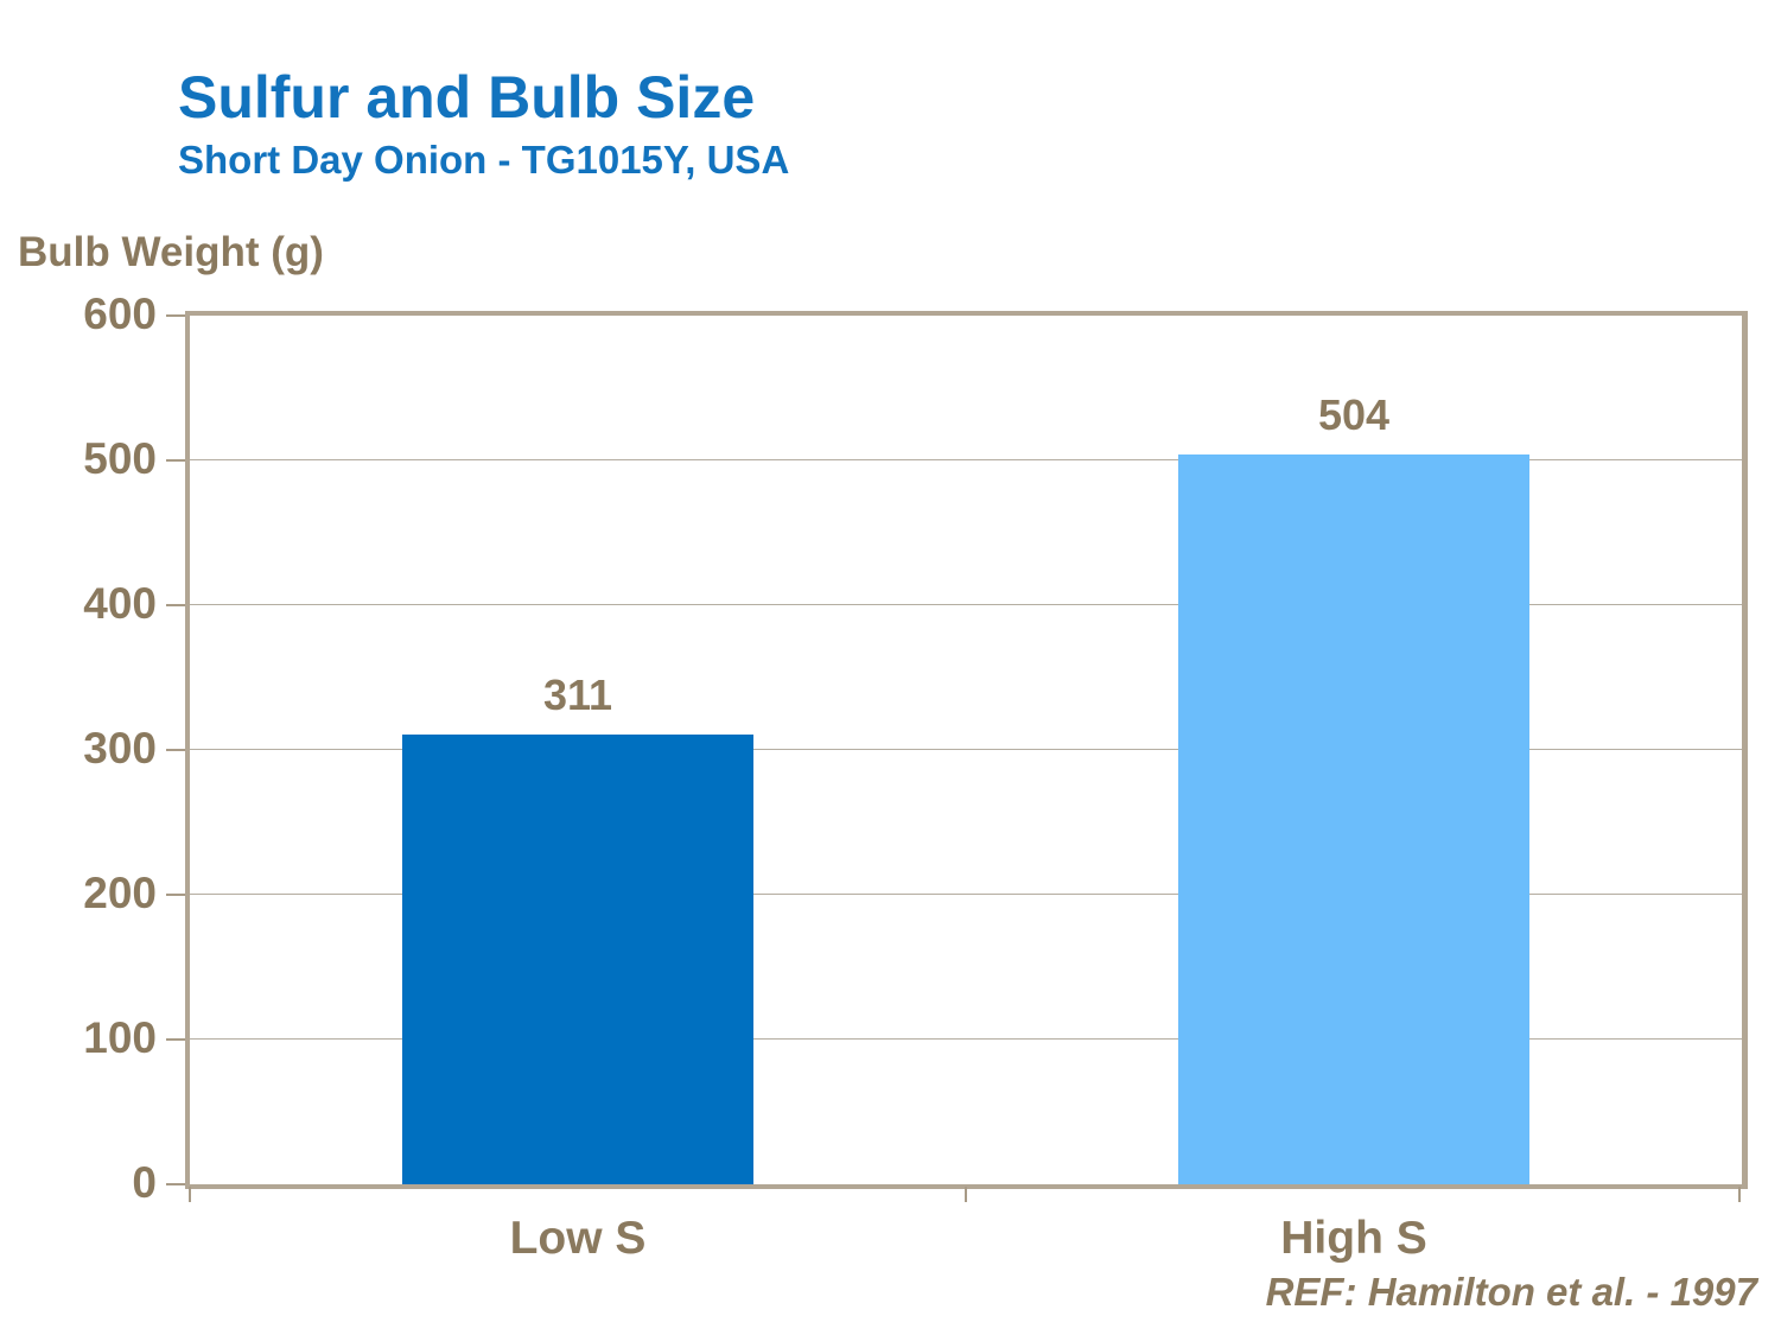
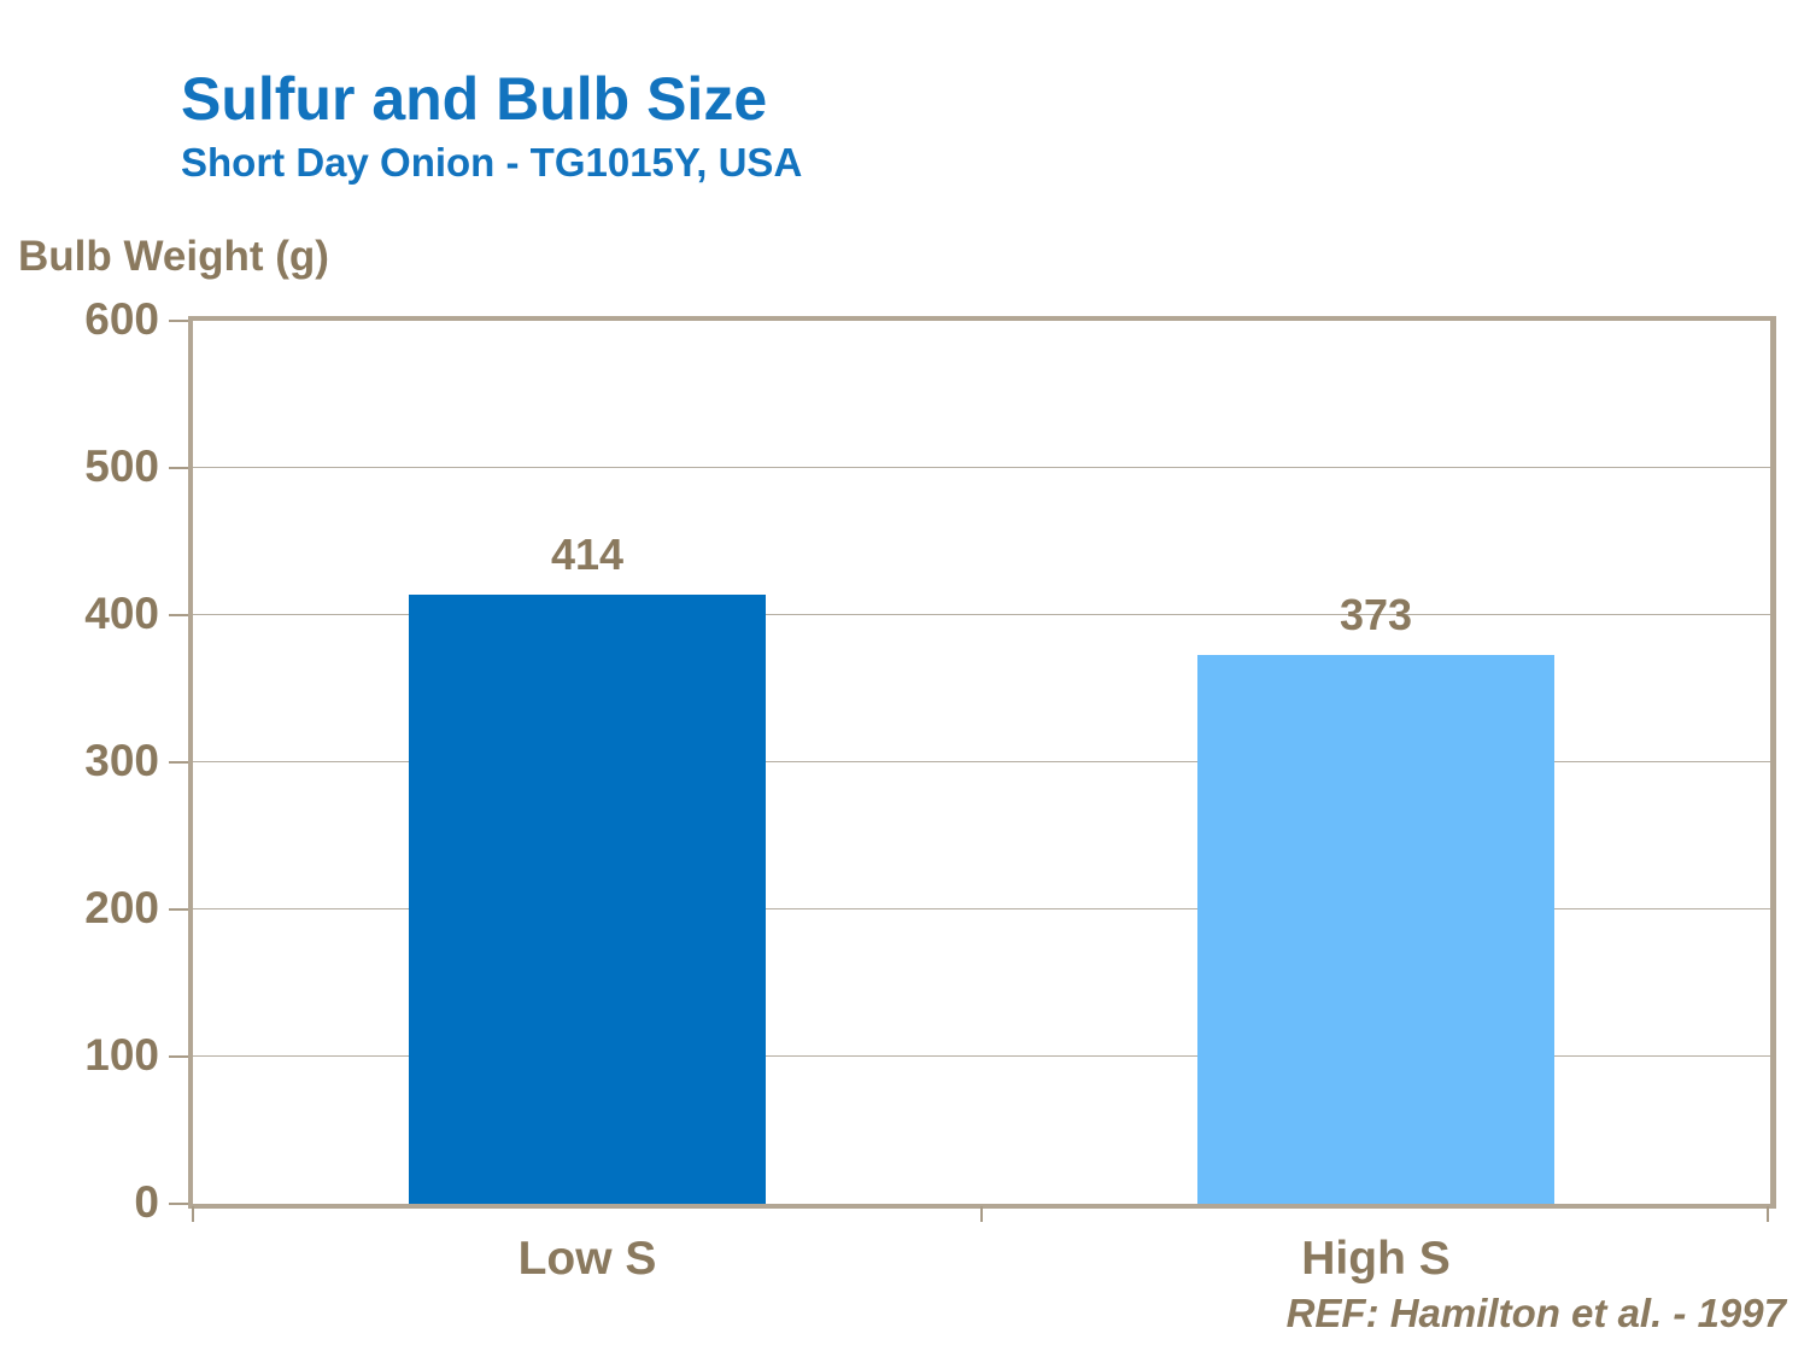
Low S: 311 -> 414
High S: 504 -> 373
